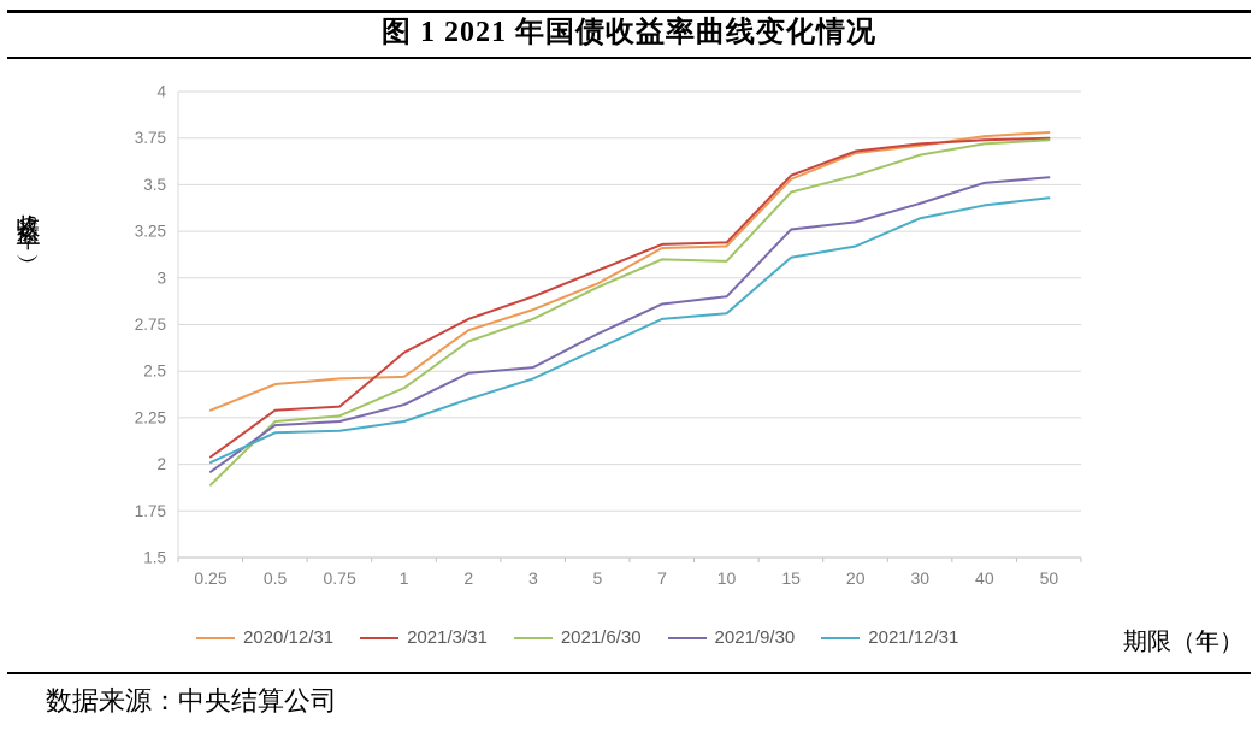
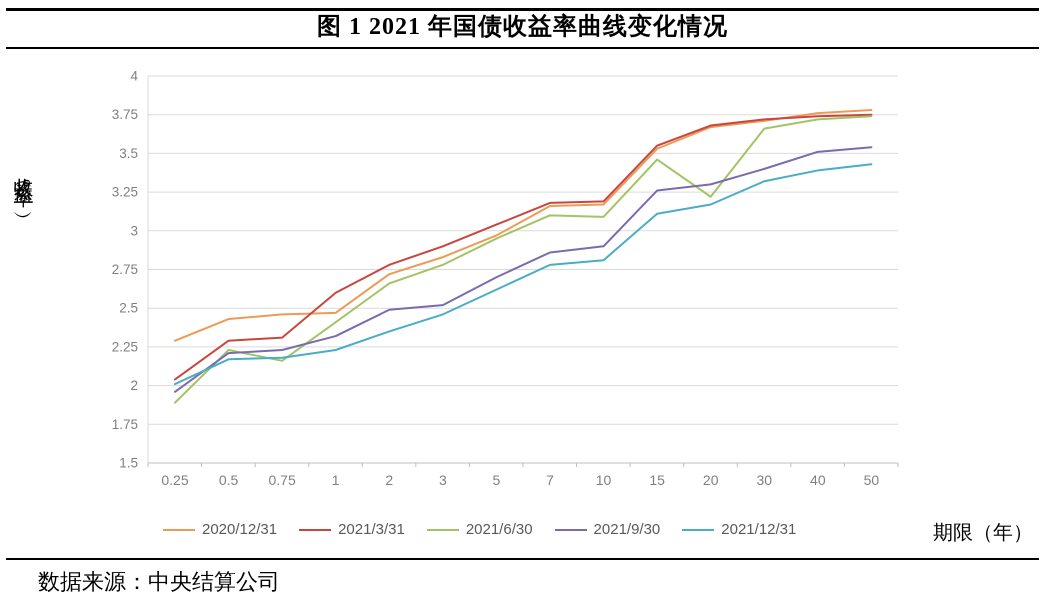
2021/6/30/0.75: 2.26 -> 2.16
2021/6/30/20: 3.55 -> 3.22
